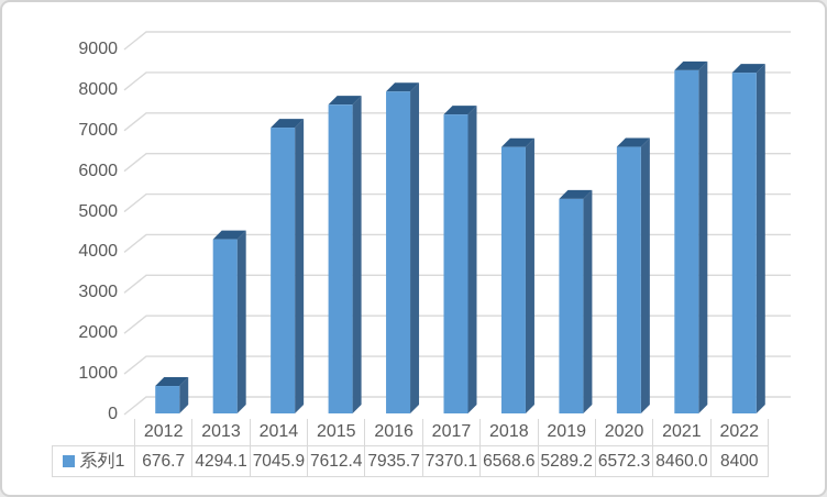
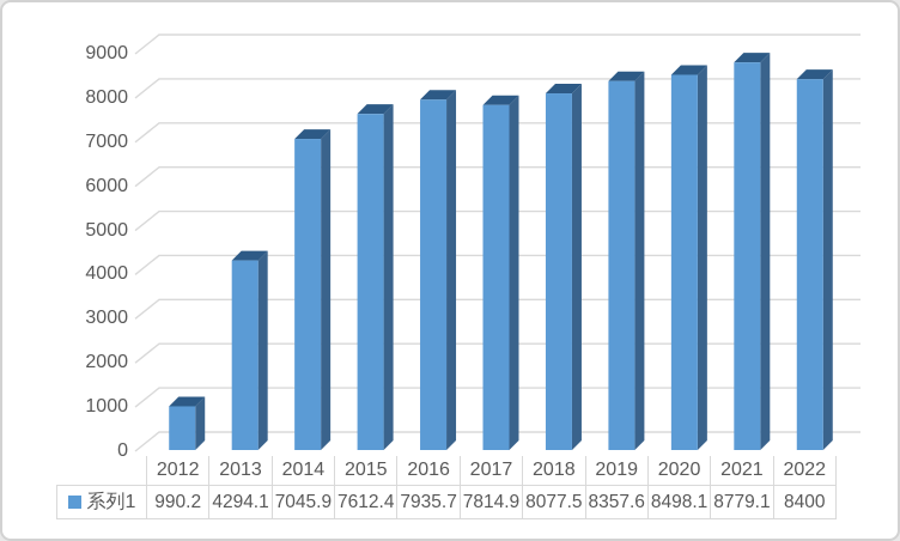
2012: 676.7 -> 990.2
2017: 7370.1 -> 7814.9
2018: 6568.6 -> 8077.5
2019: 5289.2 -> 8357.6
2020: 6572.3 -> 8498.1
2021: 8460.0 -> 8779.1
